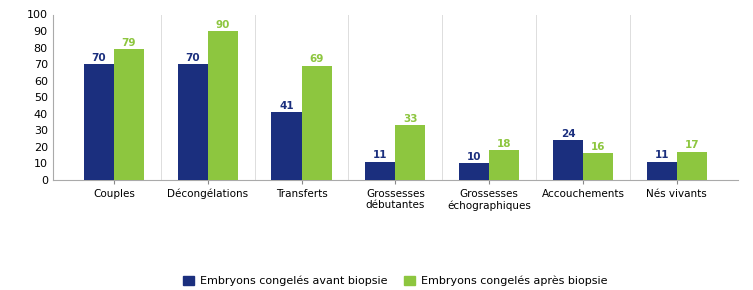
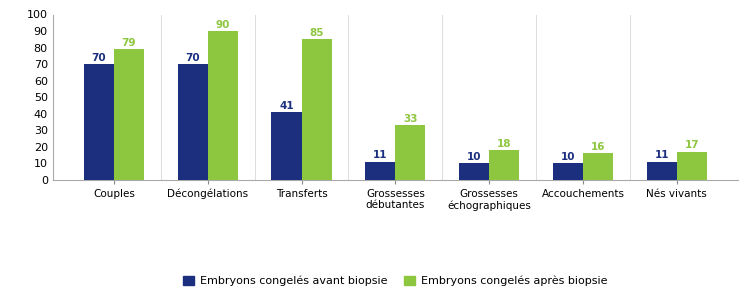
Embryons congelés après biopsie/Transferts: 69 -> 85
Embryons congelés avant biopsie/Accouchements: 24 -> 10
